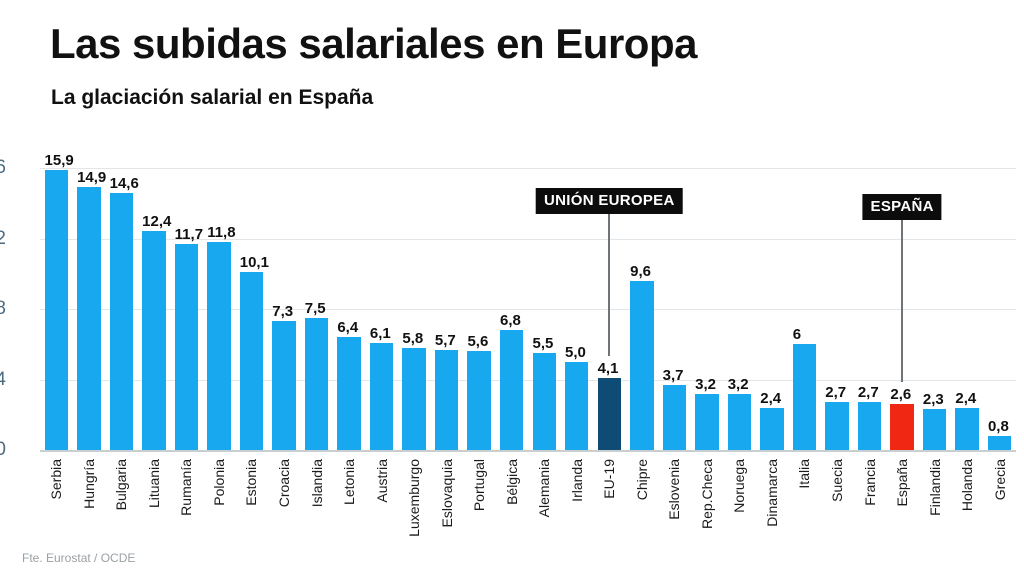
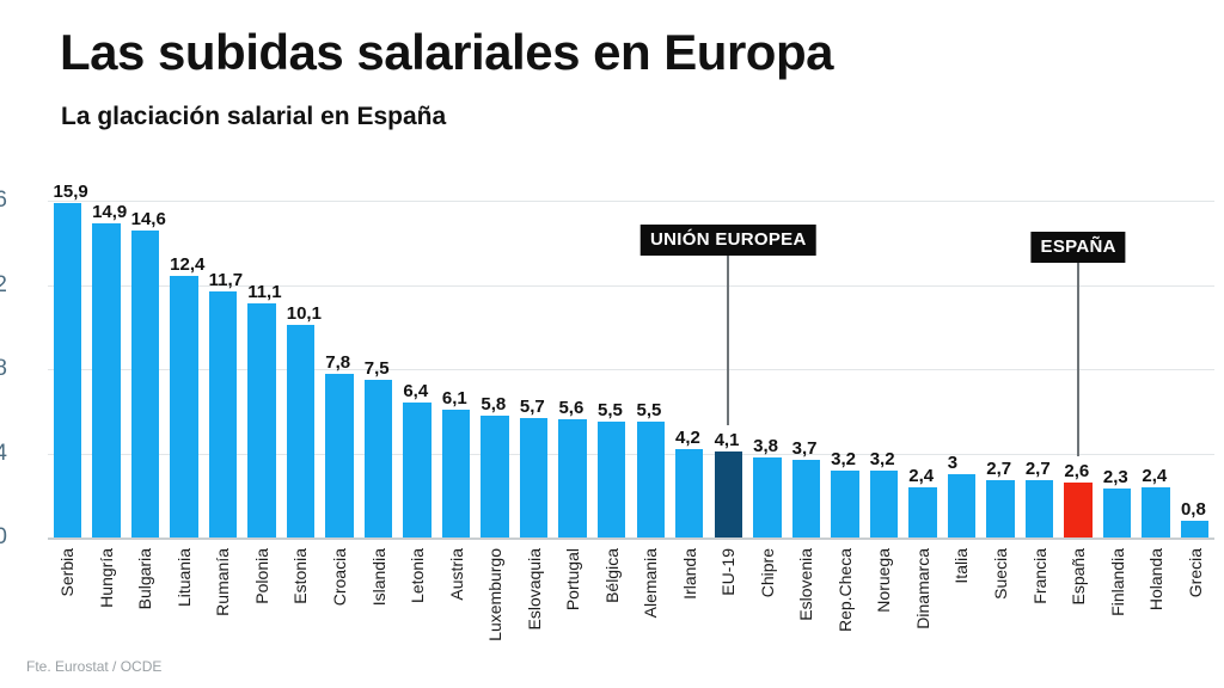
Polonia: 11,8 -> 11,1
Croacia: 7,3 -> 7,8
Bélgica: 6,8 -> 5,5
Irlanda: 5,0 -> 4,2
Chipre: 9,6 -> 3,8
Italia: 6 -> 3
